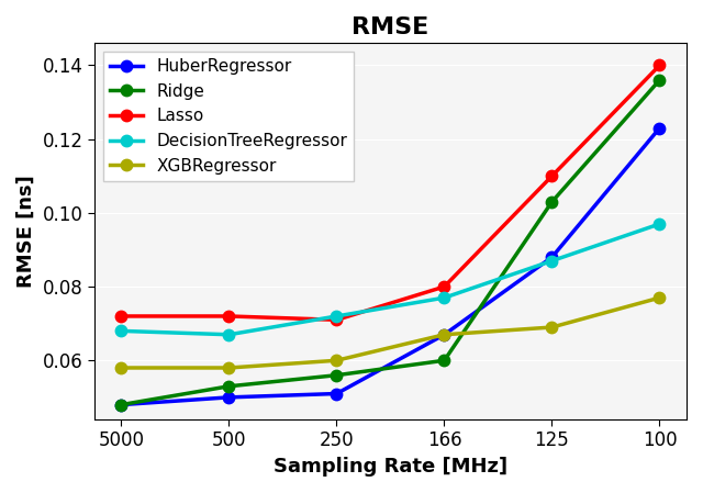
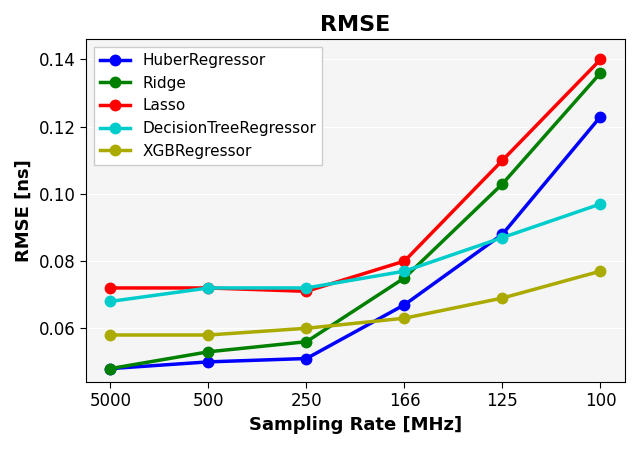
DecisionTreeRegressor/500: 0.067 -> 0.072
Ridge/166: 0.060 -> 0.075
XGBRegressor/166: 0.067 -> 0.063
